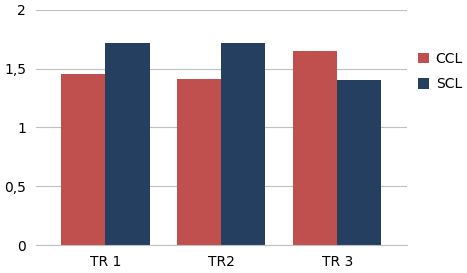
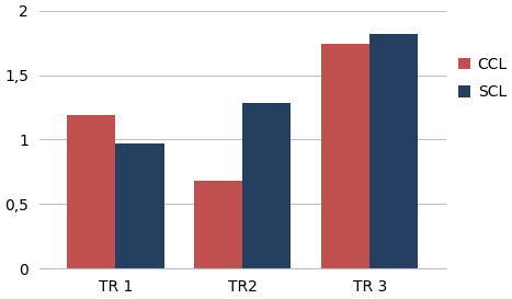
CCL/TR 1: 1,45 -> 1,19
SCL/TR 1: 1,72 -> 0,97
CCL/TR2: 1,41 -> 0,68
SCL/TR2: 1,72 -> 1,28
CCL/TR 3: 1,65 -> 1,74
SCL/TR 3: 1,40 -> 1,82
